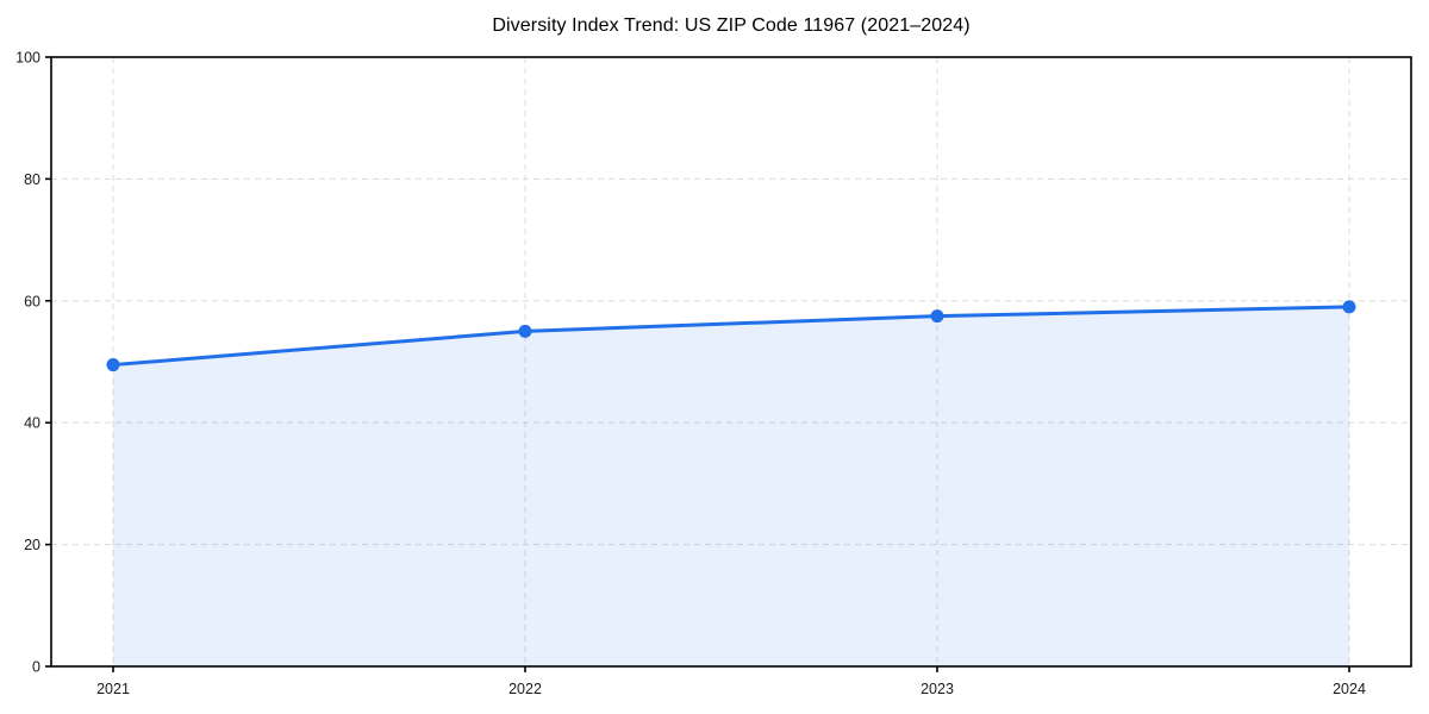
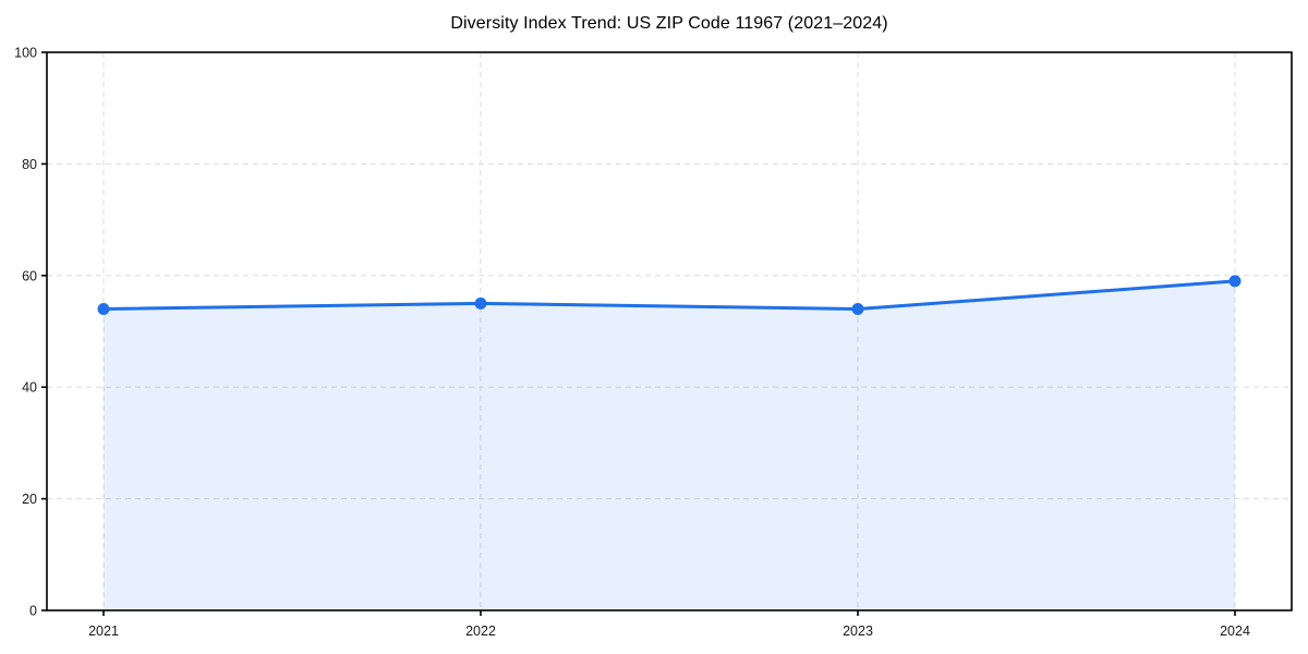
2021: 50 -> 54
2023: 58 -> 54
